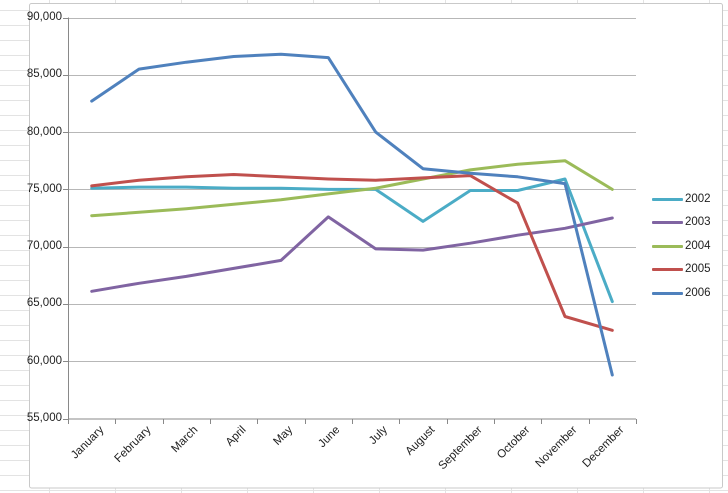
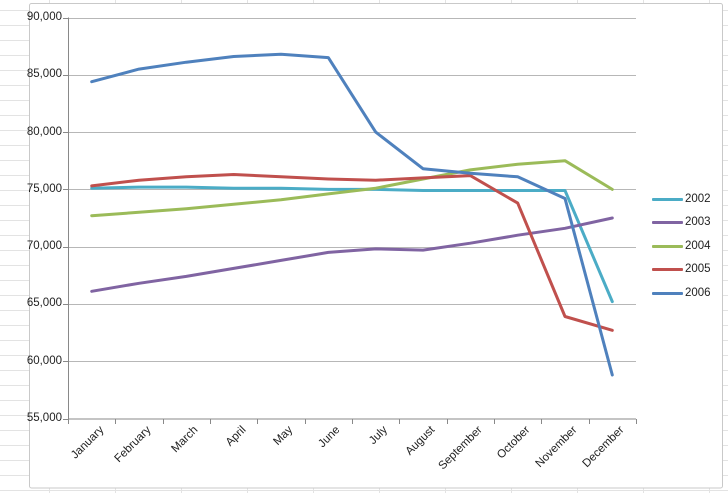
2006/January: 82700 -> 84400
2003/June: 72600 -> 69500
2002/August: 72200 -> 74900
2002/November: 75900 -> 74900
2006/November: 75500 -> 74200
